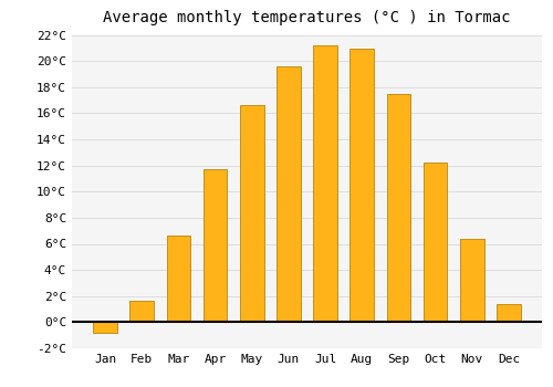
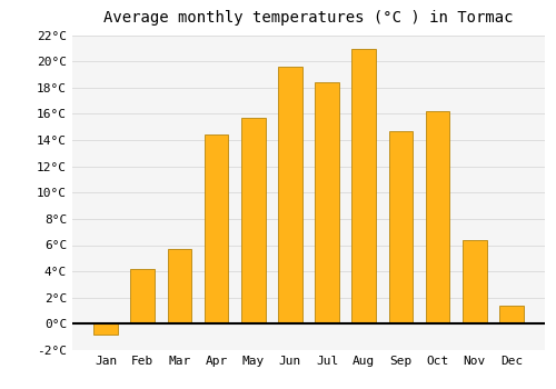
Feb: 1.6°C -> 4.2°C
Mar: 6.6°C -> 5.7°C
Apr: 11.7°C -> 14.4°C
May: 16.6°C -> 15.7°C
Jul: 21.2°C -> 18.4°C
Sep: 17.5°C -> 14.7°C
Oct: 12.2°C -> 16.2°C
